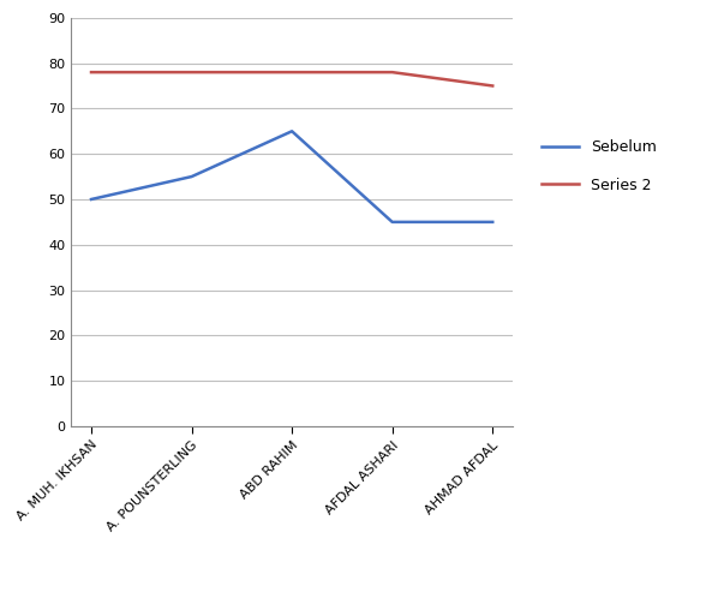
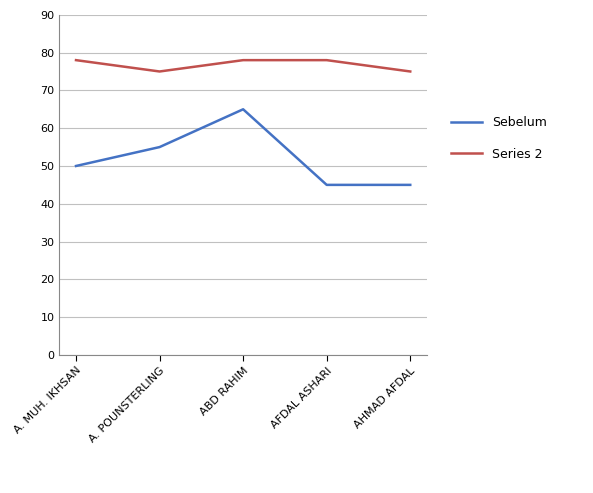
Series 2/A. POUNSTERLING: 78 -> 75
